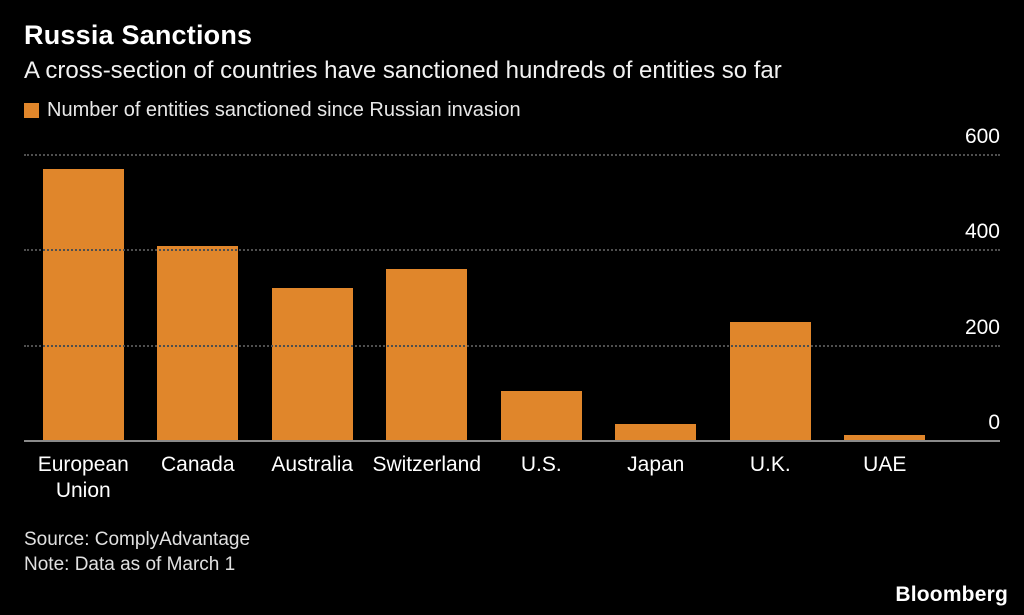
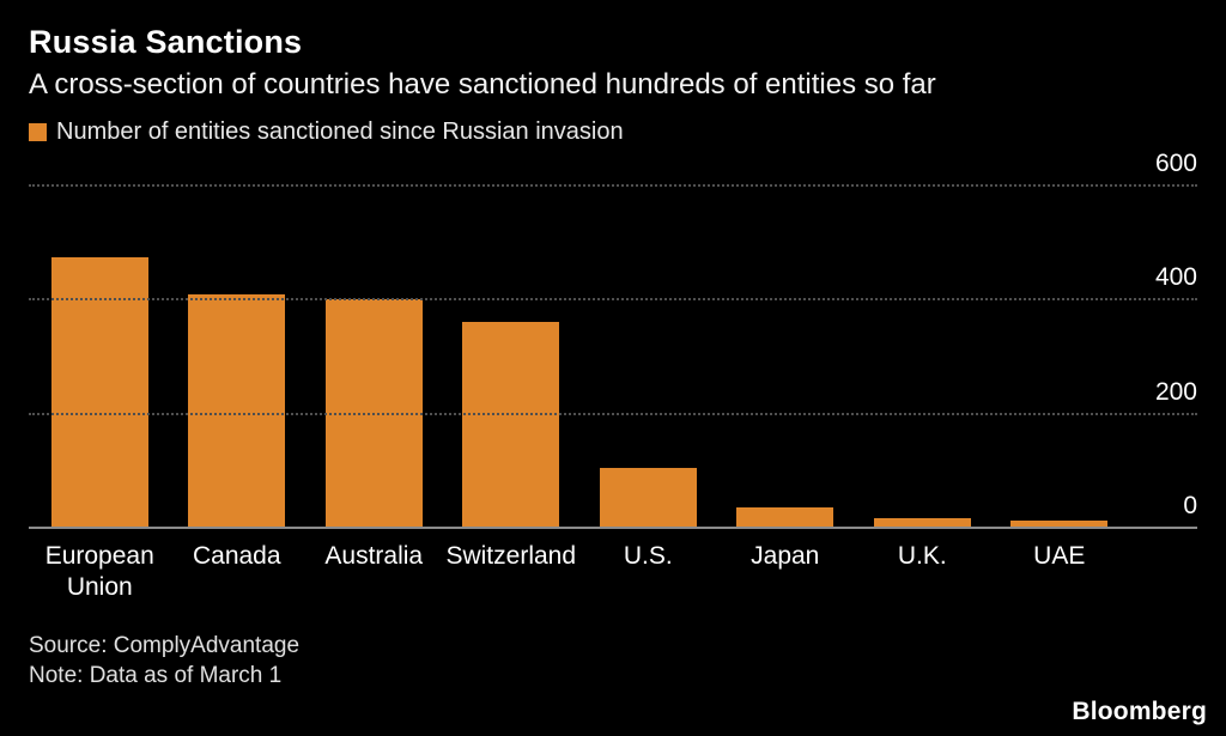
European Union: 570 -> 480
Australia: 320 -> 400
U.K.: 250 -> 20
